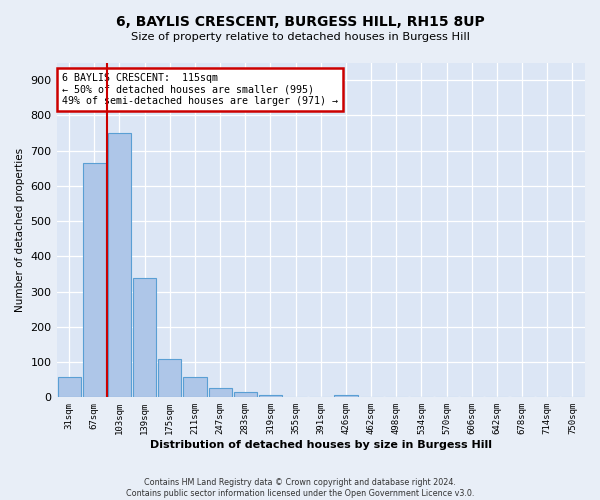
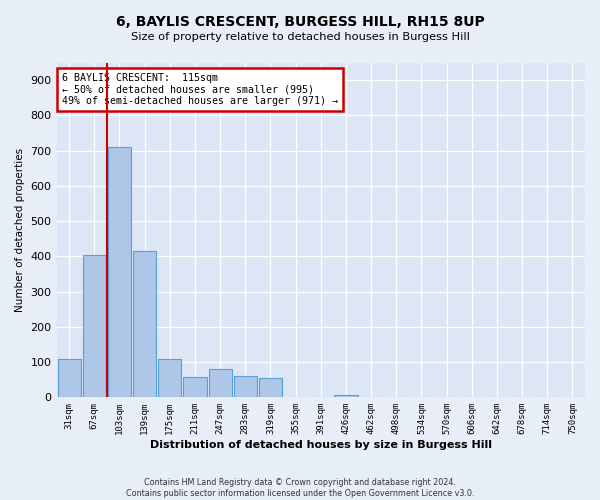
31sqm: 57 -> 110
67sqm: 665 -> 405
103sqm: 750 -> 710
139sqm: 338 -> 415
247sqm: 27 -> 80
283sqm: 14 -> 60
319sqm: 8 -> 55
